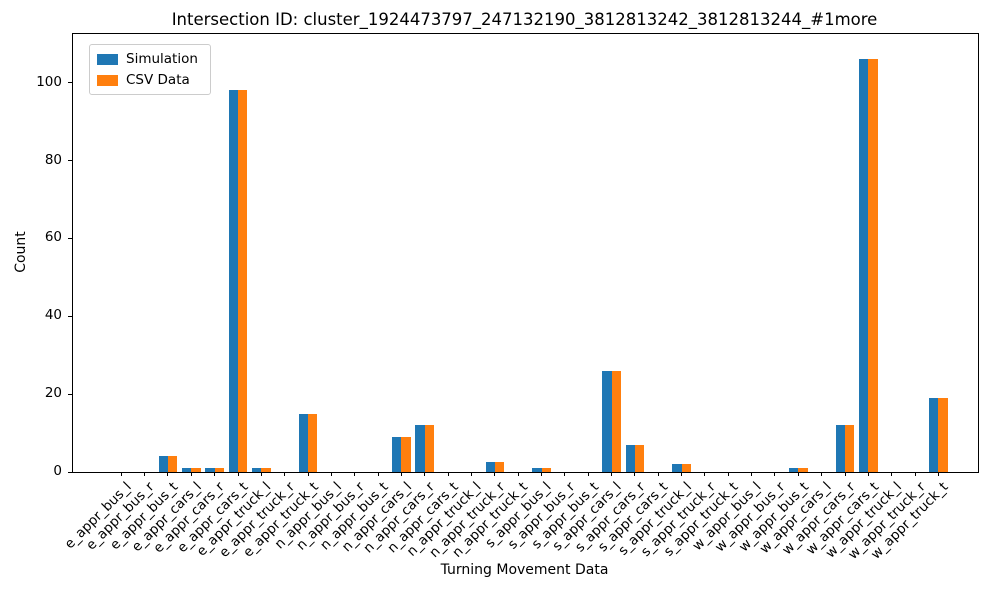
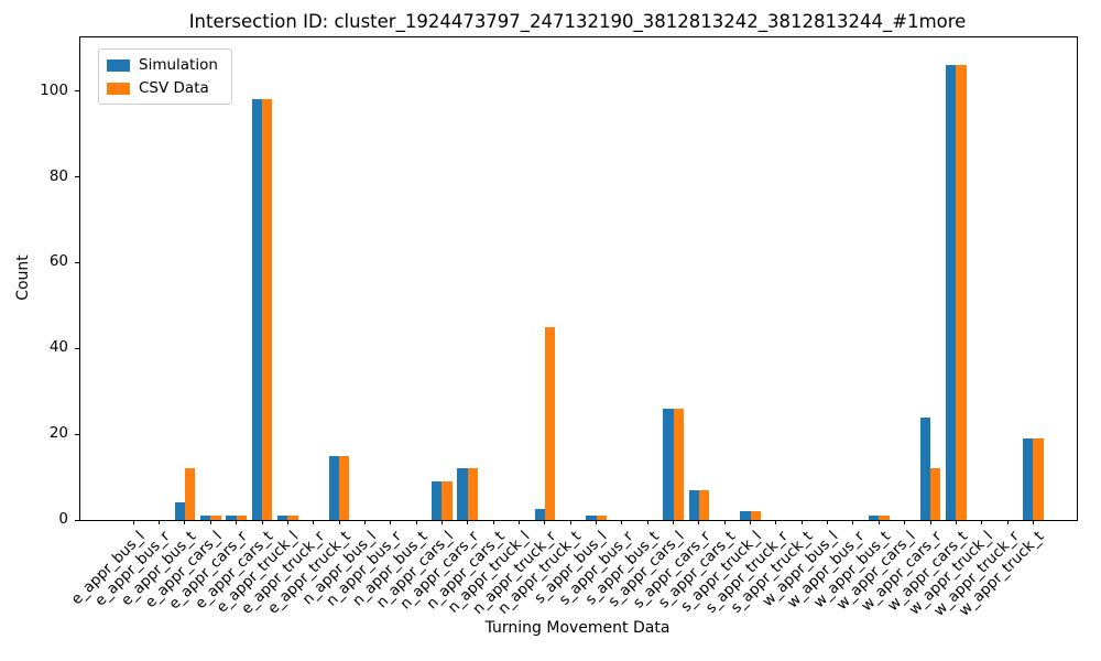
CSV Data/e_appr_bus_t: 4 -> 12
CSV Data/n_appr_truck_r: 2 -> 45
Simulation/w_appr_cars_r: 12 -> 24
